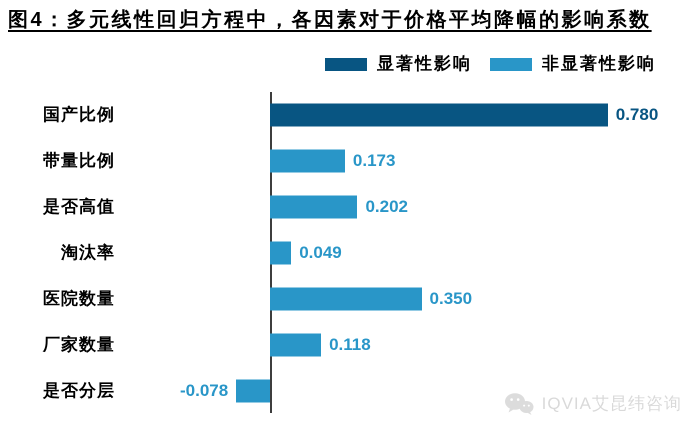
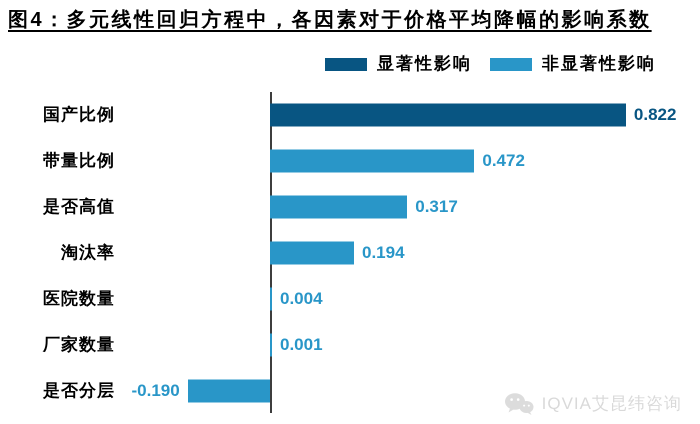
国产比例: 0.780 -> 0.822
带量比例: 0.173 -> 0.472
是否高值: 0.202 -> 0.317
淘汰率: 0.049 -> 0.194
医院数量: 0.350 -> 0.004
厂家数量: 0.118 -> 0.001
是否分层: -0.078 -> -0.190
